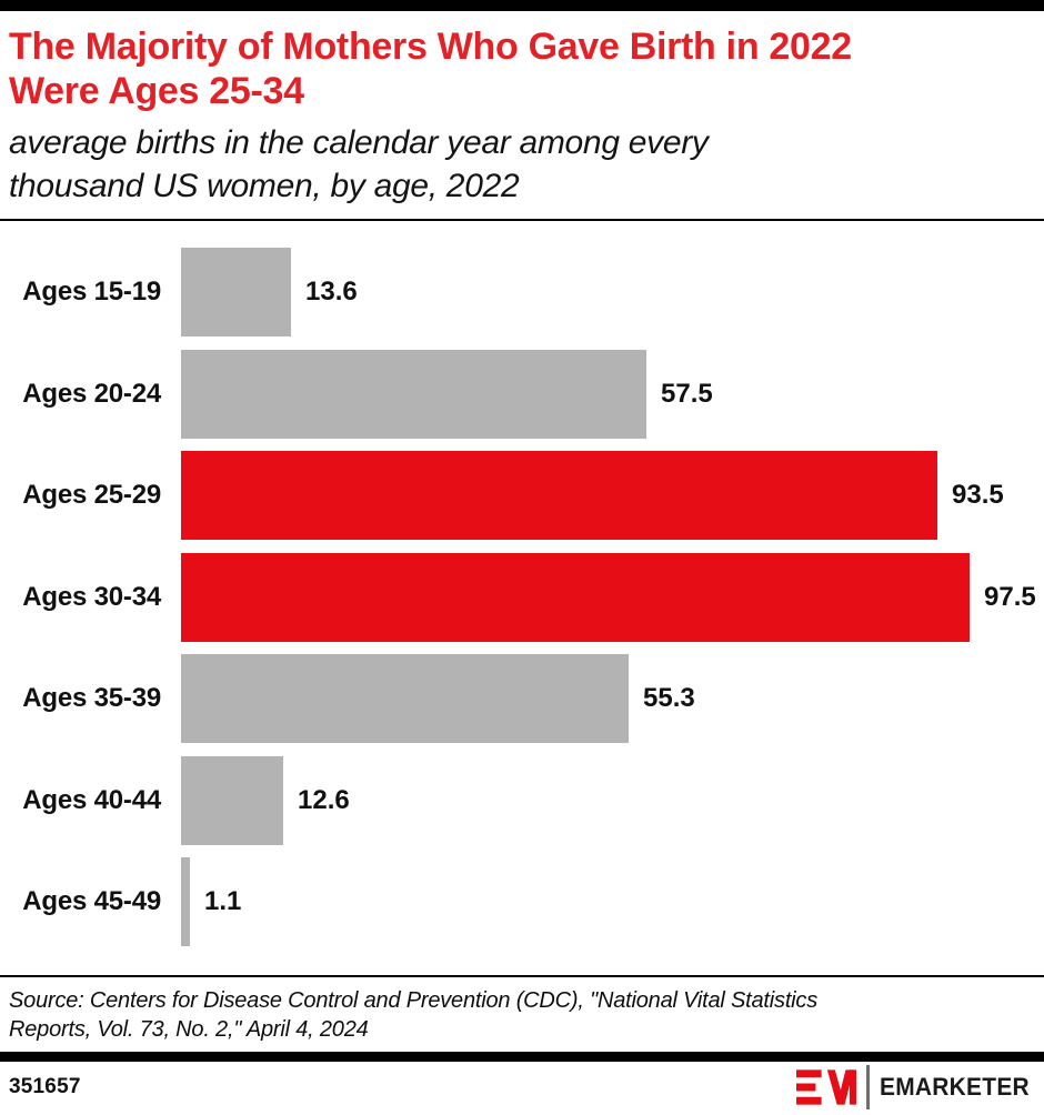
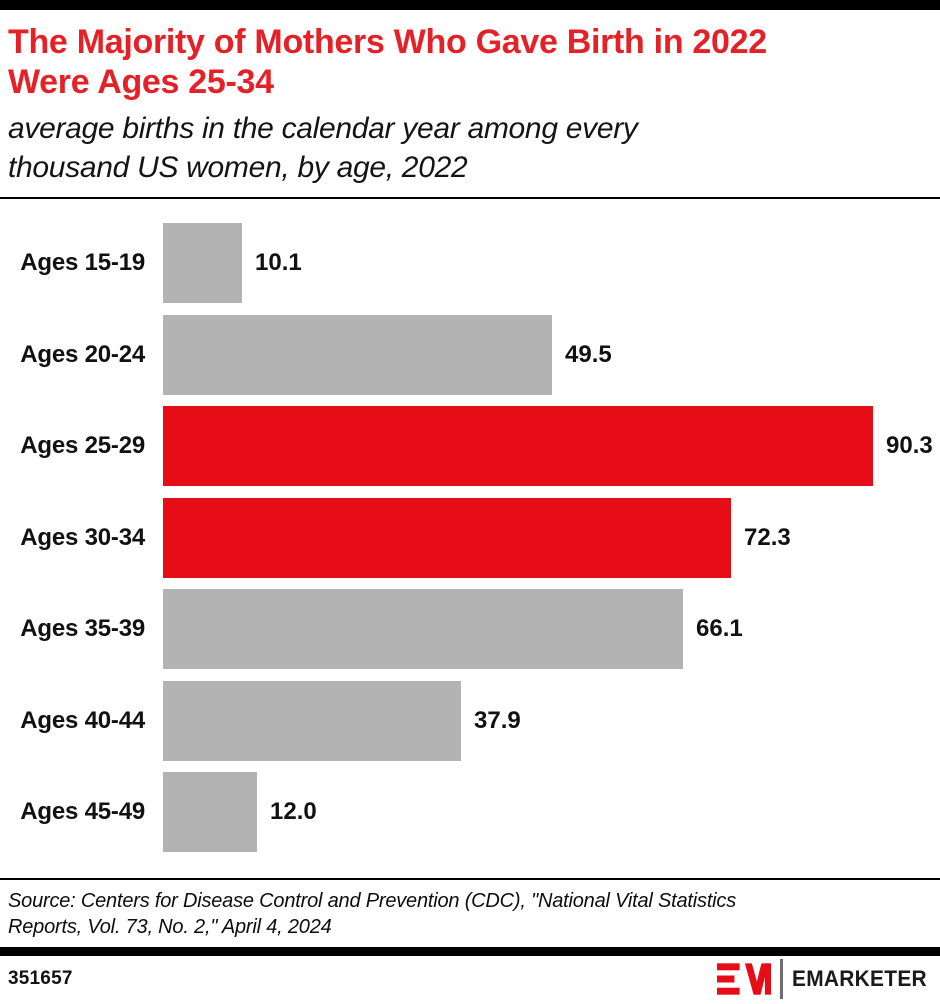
Ages 15-19: 13.6 -> 10.1
Ages 20-24: 57.5 -> 49.5
Ages 25-29: 93.5 -> 90.3
Ages 30-34: 97.5 -> 72.3
Ages 35-39: 55.3 -> 66.1
Ages 40-44: 12.6 -> 37.9
Ages 45-49: 1.1 -> 12.0
